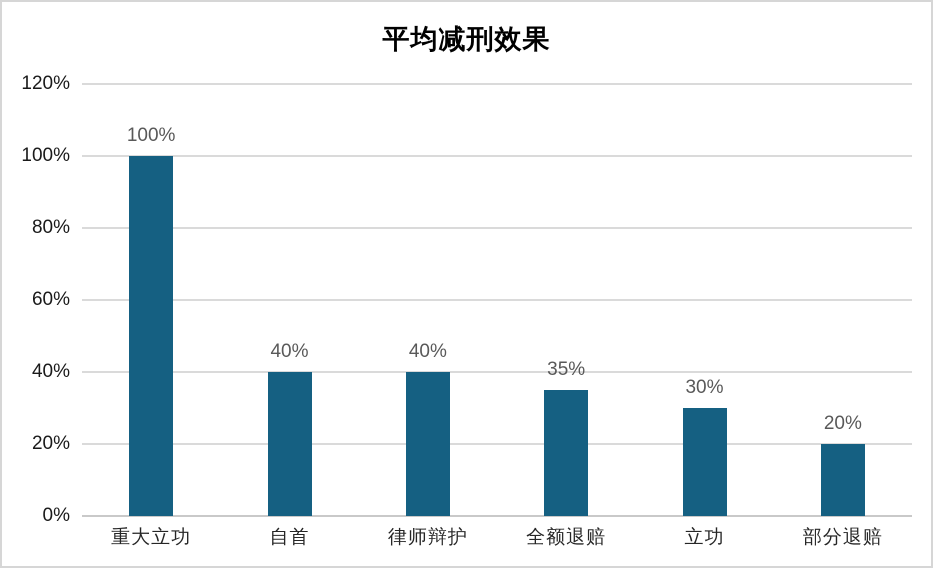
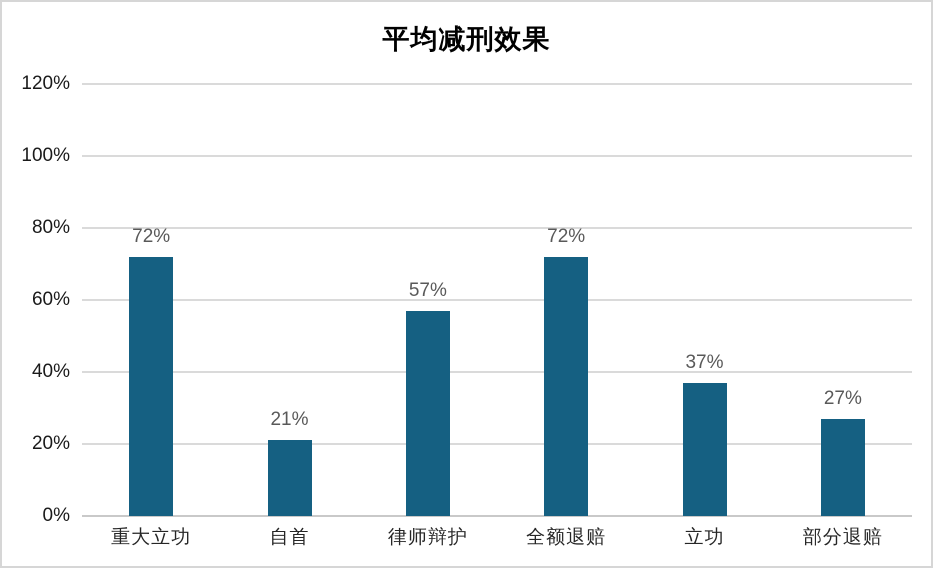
重大立功: 100% -> 72%
自首: 40% -> 21%
律师辩护: 40% -> 57%
全额退赔: 35% -> 72%
立功: 30% -> 37%
部分退赔: 20% -> 27%
